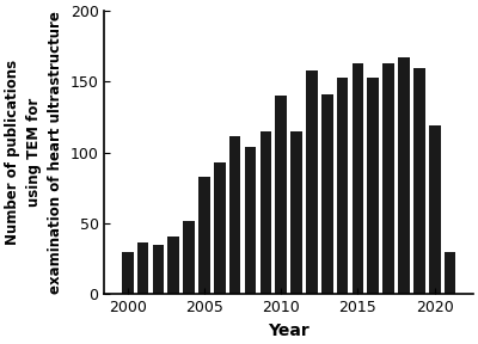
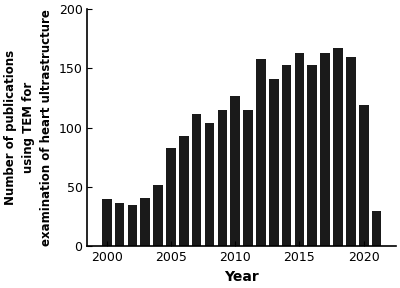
2000: 30 -> 40
2010: 140 -> 127
